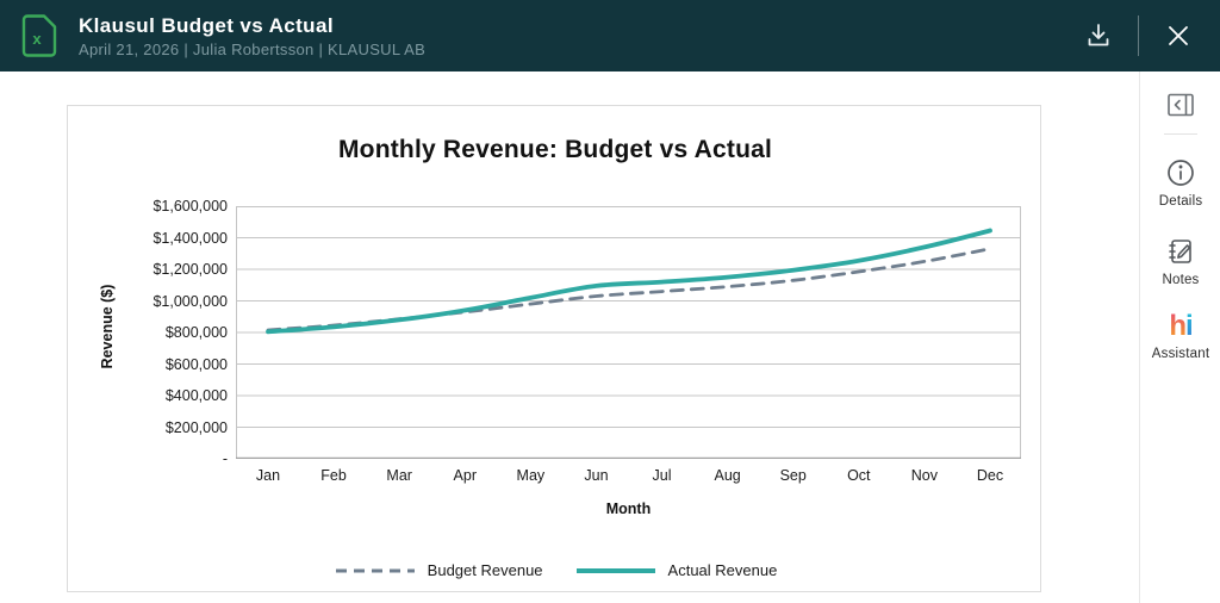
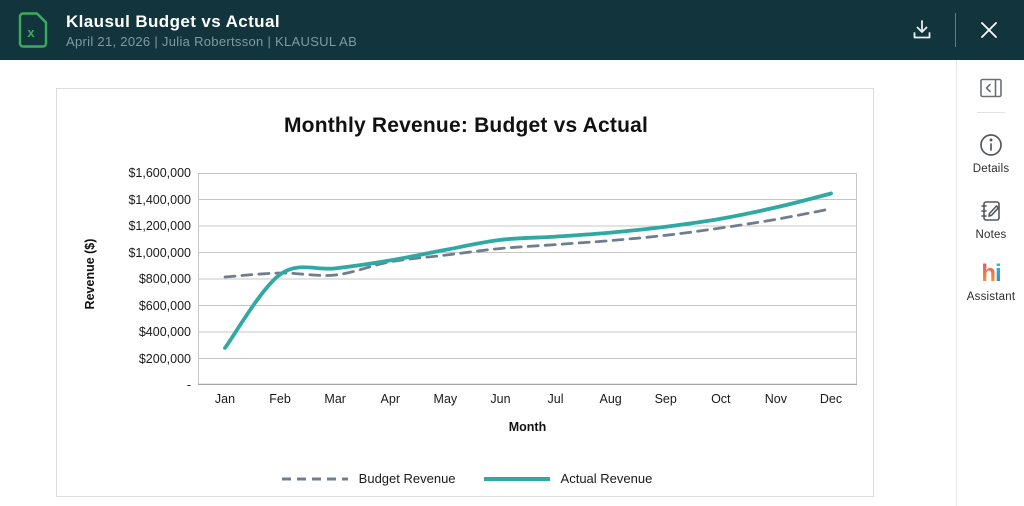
Actual Revenue/Jan: $800000 -> $280000
Budget Revenue/Mar: $880000 -> $830000
